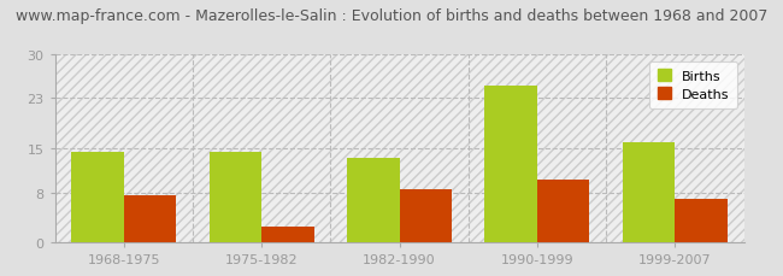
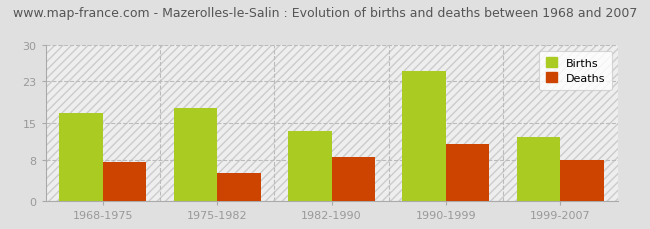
Births/1968-1975: 14.5 -> 17.0
Births/1975-1982: 14.5 -> 18.0
Deaths/1975-1982: 2.5 -> 5.4
Deaths/1990-1999: 10.0 -> 11.0
Births/1999-2007: 16.0 -> 12.4
Deaths/1999-2007: 7.0 -> 8.0
